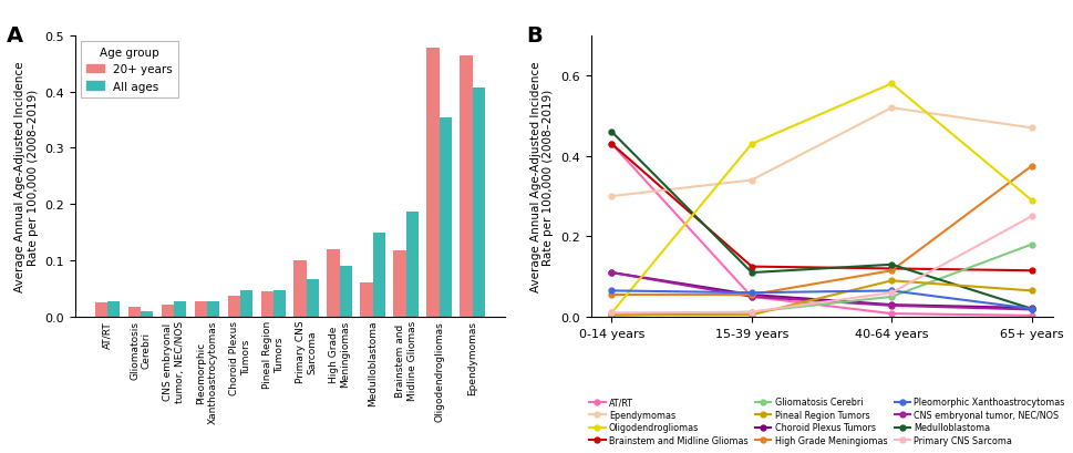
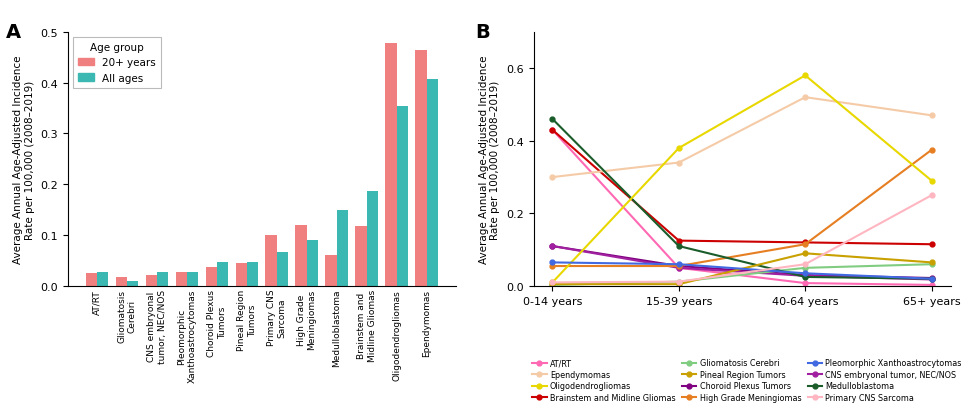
Oligodendrogliomas/15-39 years: 0.43 -> 0.38
Medulloblastoma/40-64 years: 0.130 -> 0.025
Pleomorphic Xanthoastrocytomas/40-64 years: 0.065 -> 0.035
Gliomatosis Cerebri/65+ years: 0.180 -> 0.060
